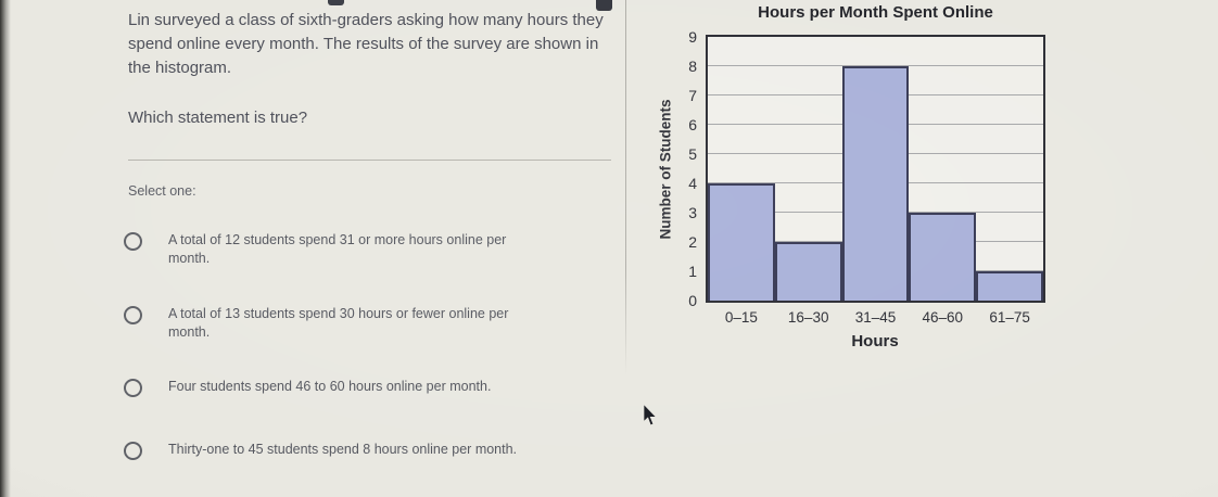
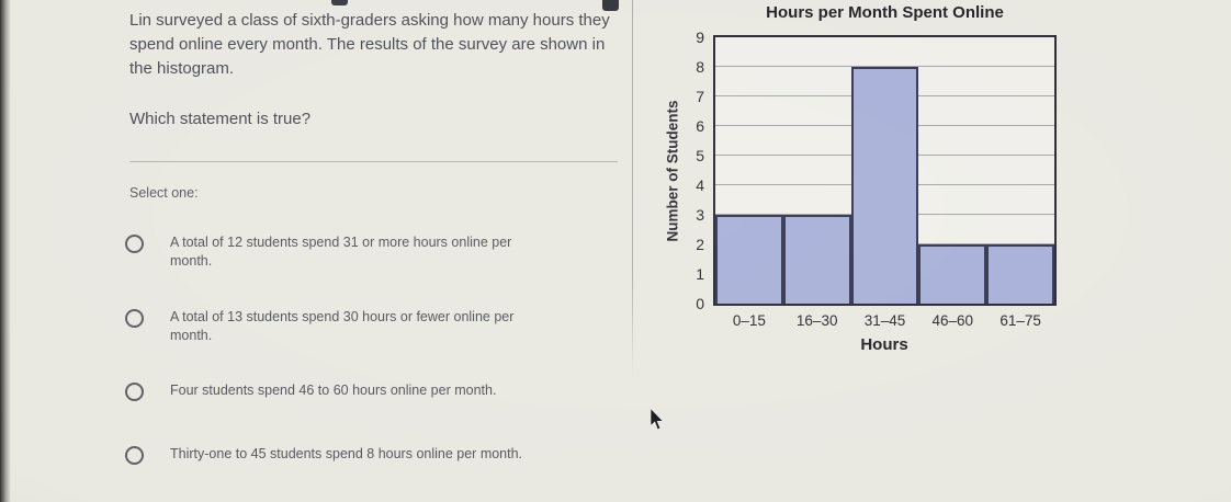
0–15: 4 -> 3
16–30: 2 -> 3
46–60: 3 -> 2
61–75: 1 -> 2
